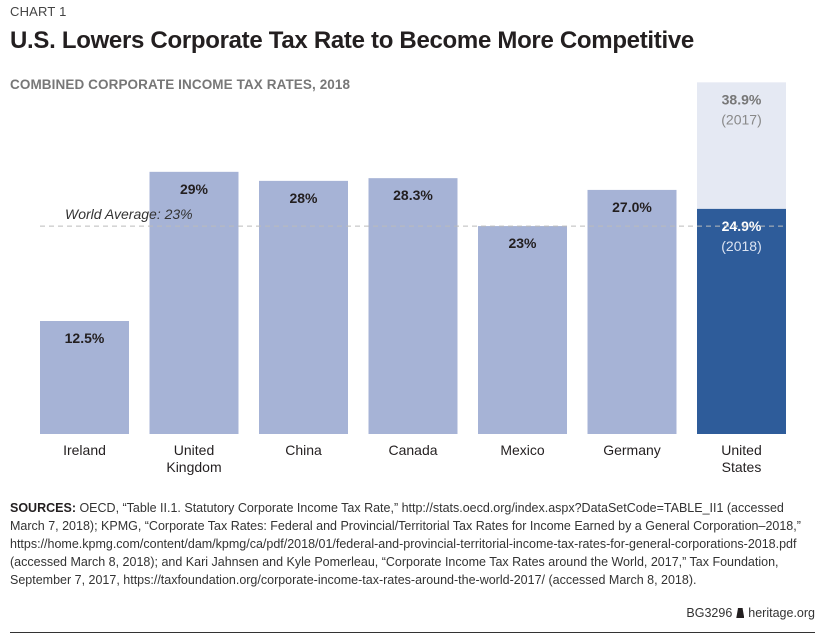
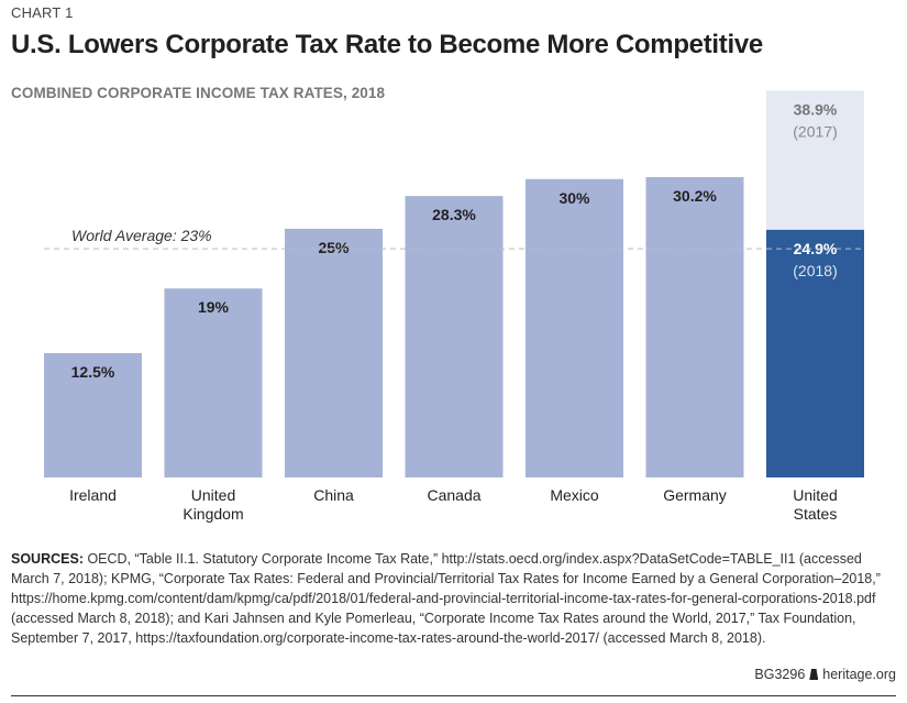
United Kingdom: 29% -> 19%
China: 28% -> 25%
Mexico: 23% -> 30%
Germany: 27.0% -> 30.2%
